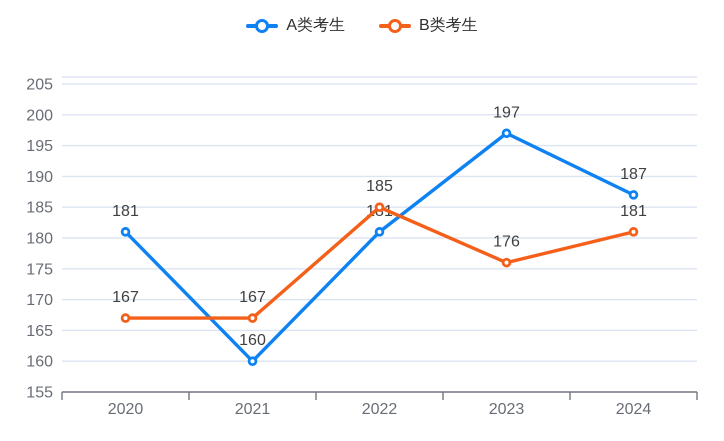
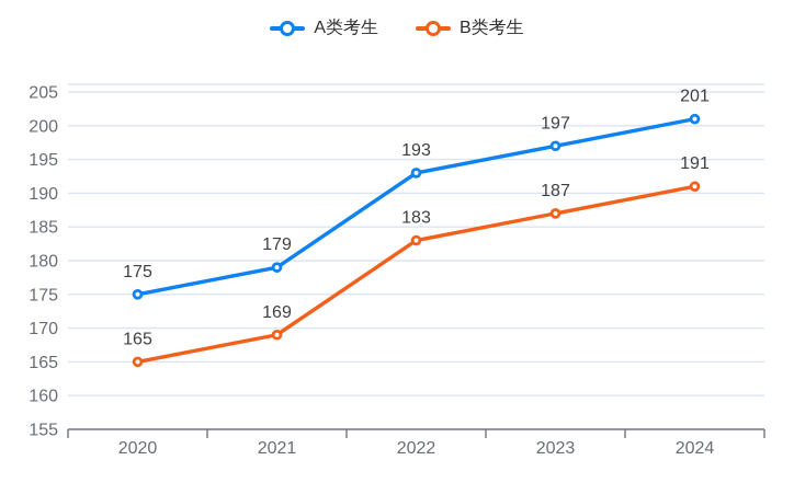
A类考生/2020: 181 -> 175
B类考生/2020: 167 -> 165
A类考生/2021: 160 -> 179
B类考生/2021: 167 -> 169
A类考生/2022: 181 -> 193
B类考生/2022: 185 -> 183
B类考生/2023: 176 -> 187
A类考生/2024: 187 -> 201
B类考生/2024: 181 -> 191
